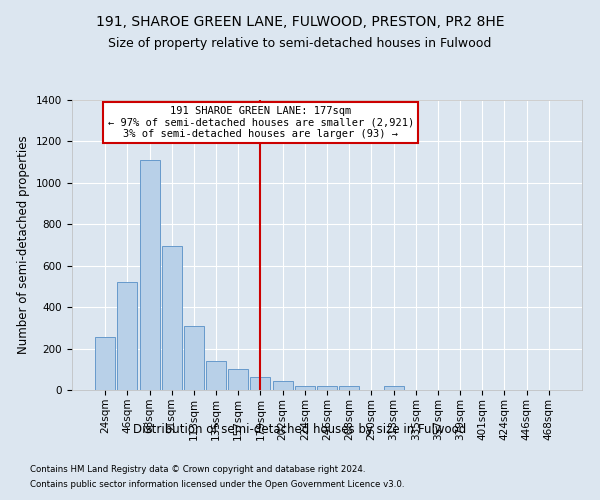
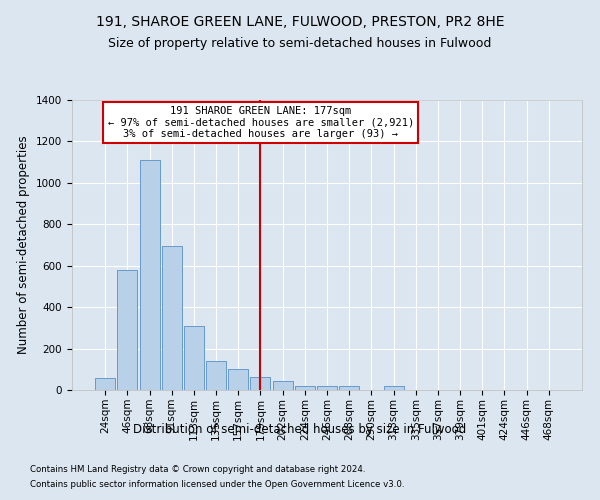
24sqm: 255 -> 57
46sqm: 520 -> 580
